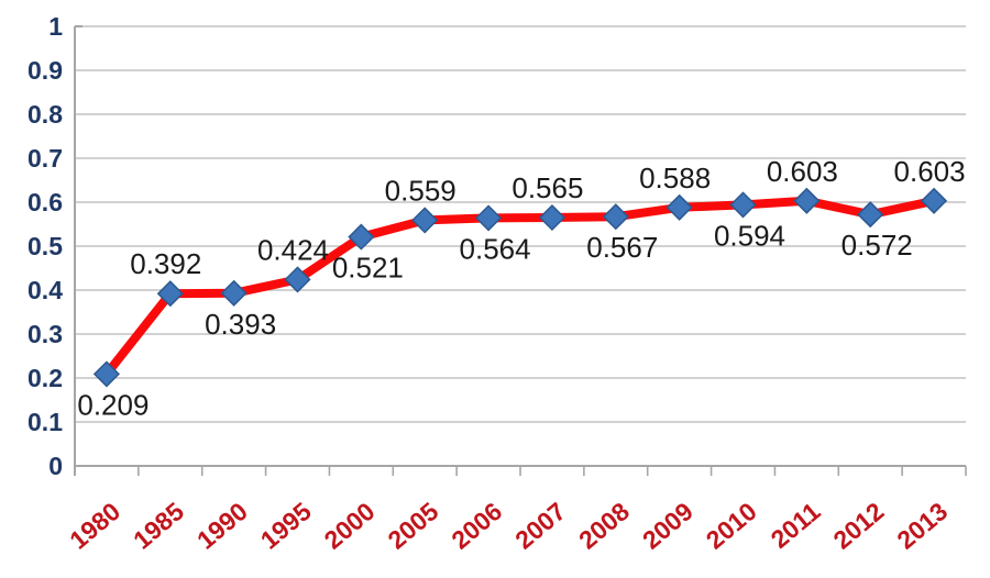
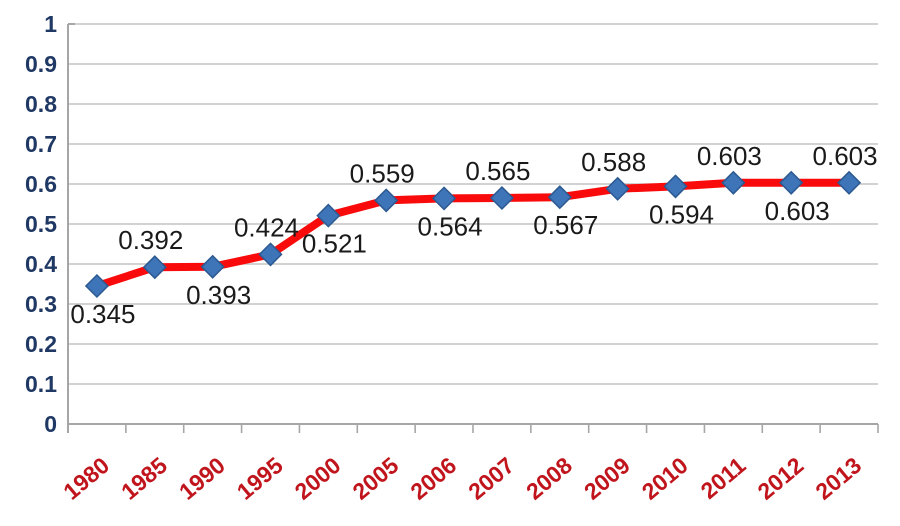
1980: 0.209 -> 0.345
2012: 0.572 -> 0.603
